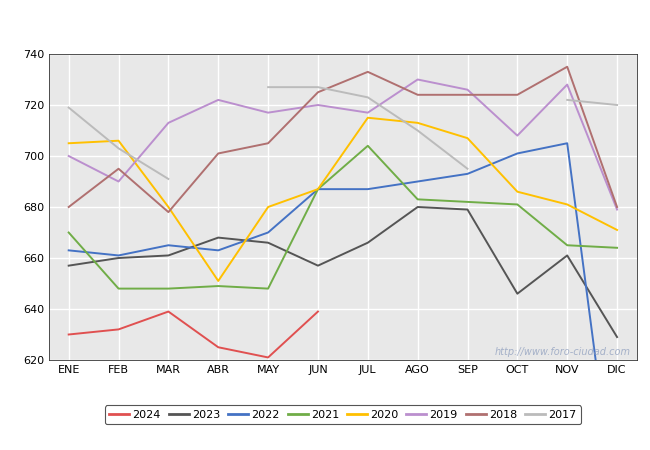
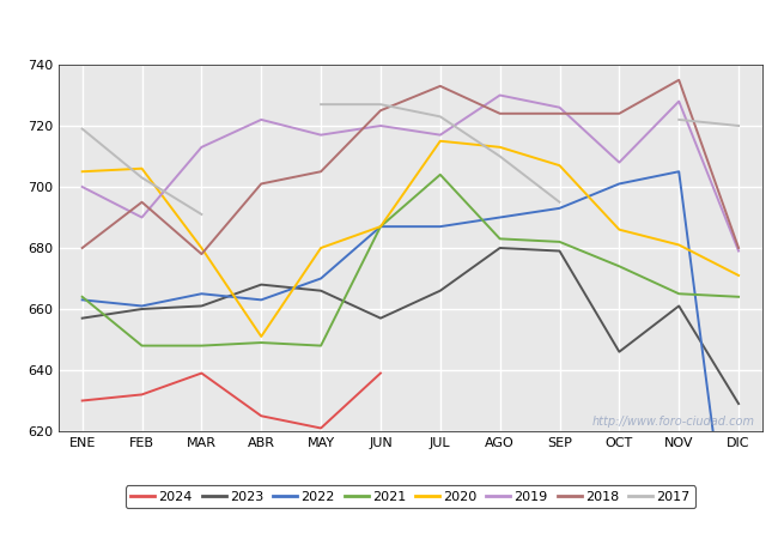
2021/ENE: 670 -> 664
2021/OCT: 681 -> 674
